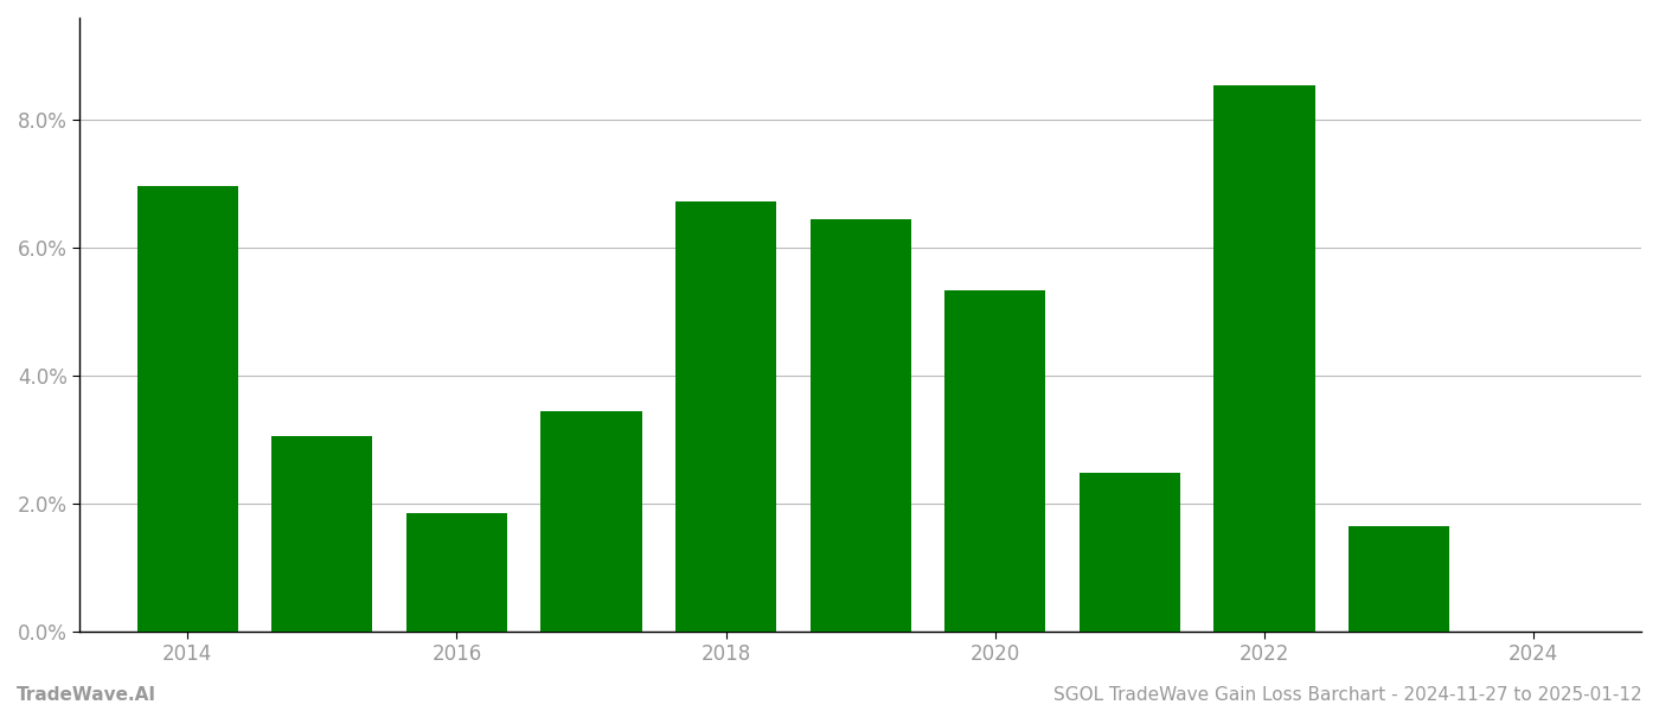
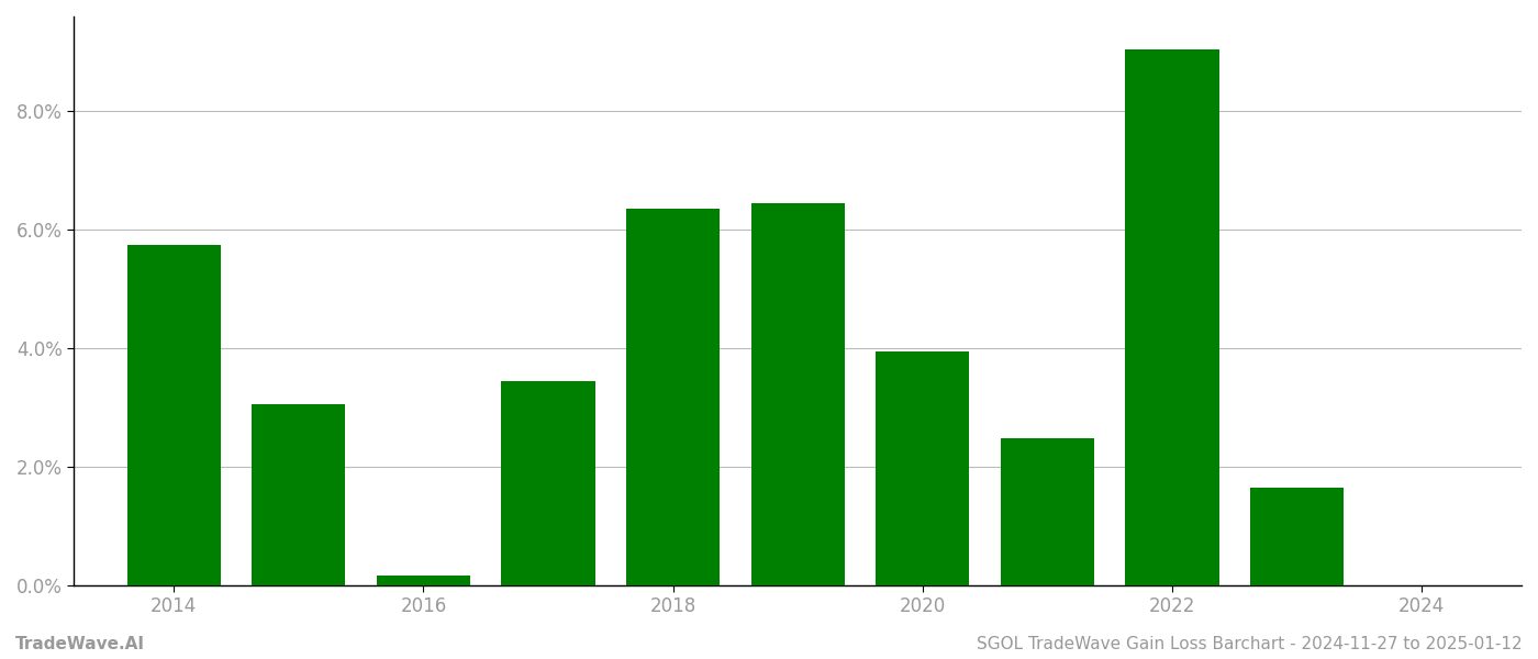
2014: 6.96% -> 5.75%
2016: 1.84% -> 0.15%
2018: 6.72% -> 6.35%
2020: 5.34% -> 3.95%
2022: 8.54% -> 9.05%
